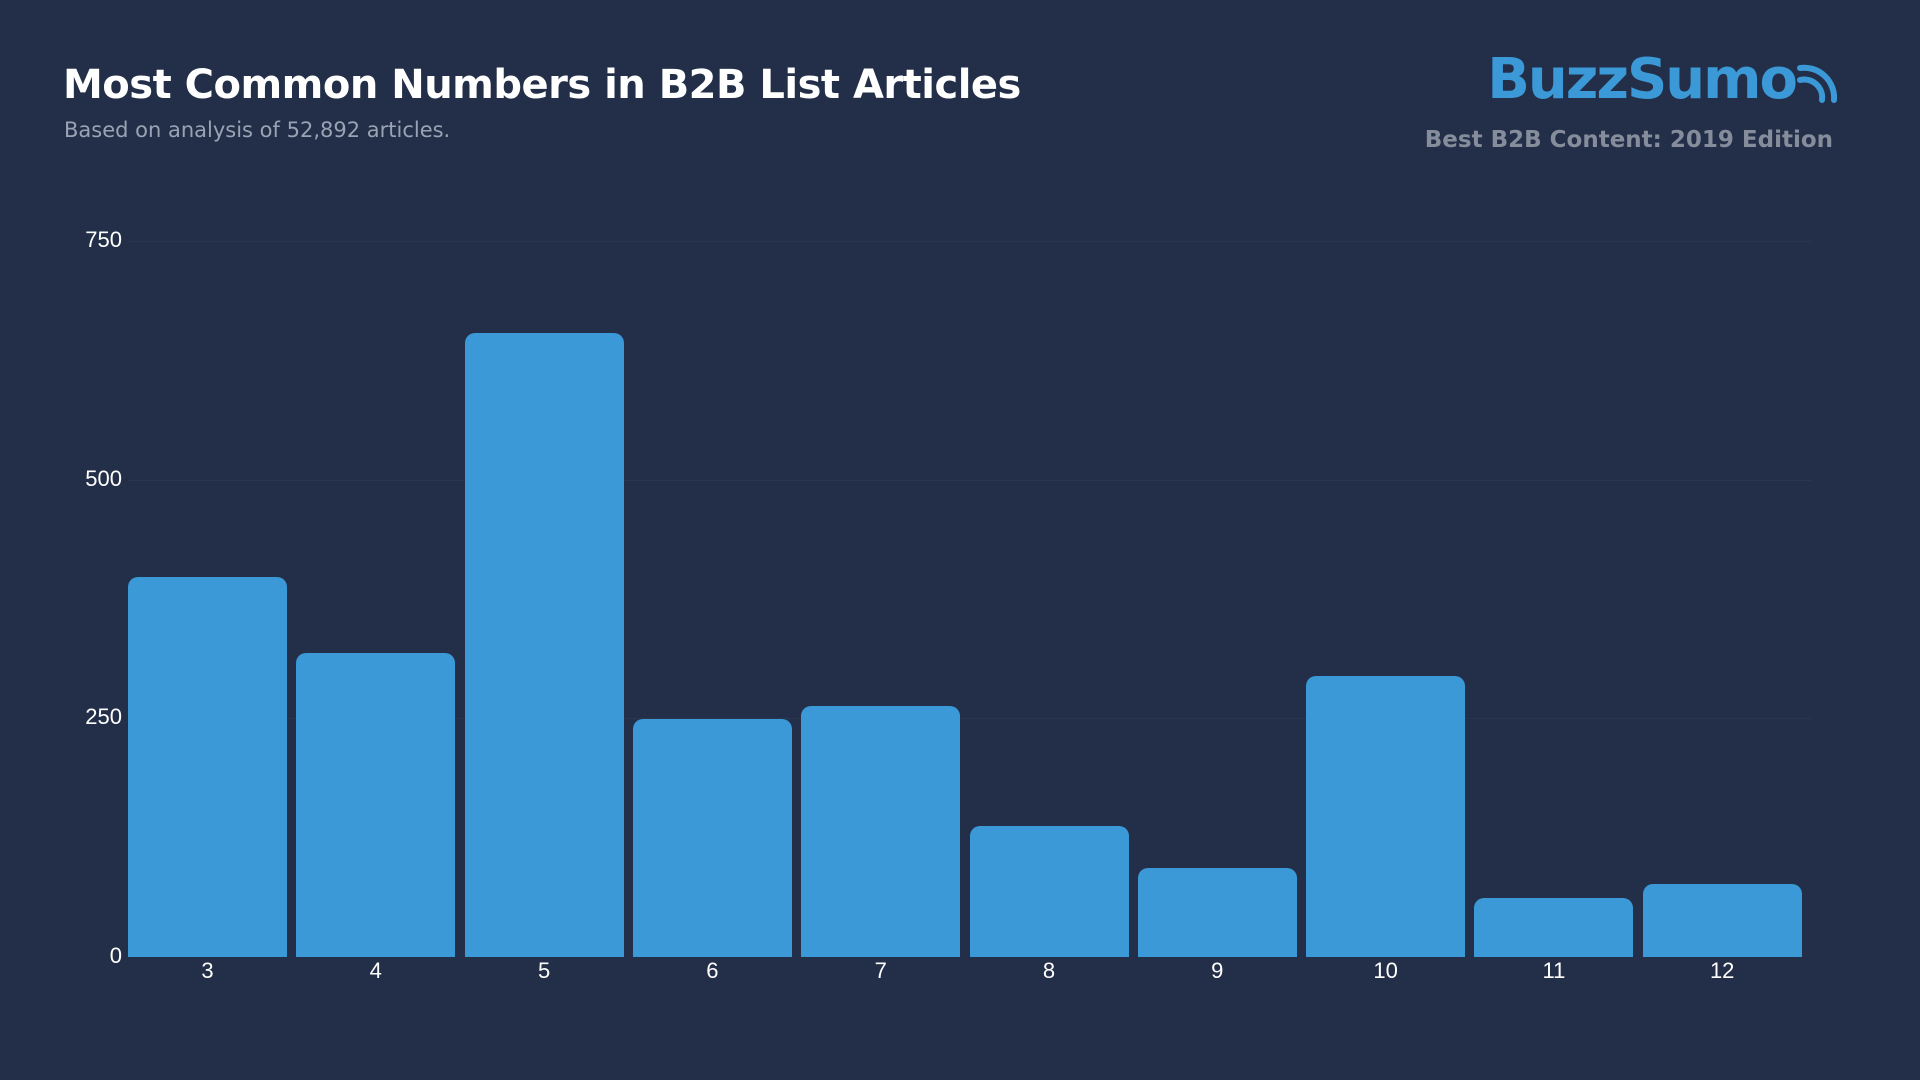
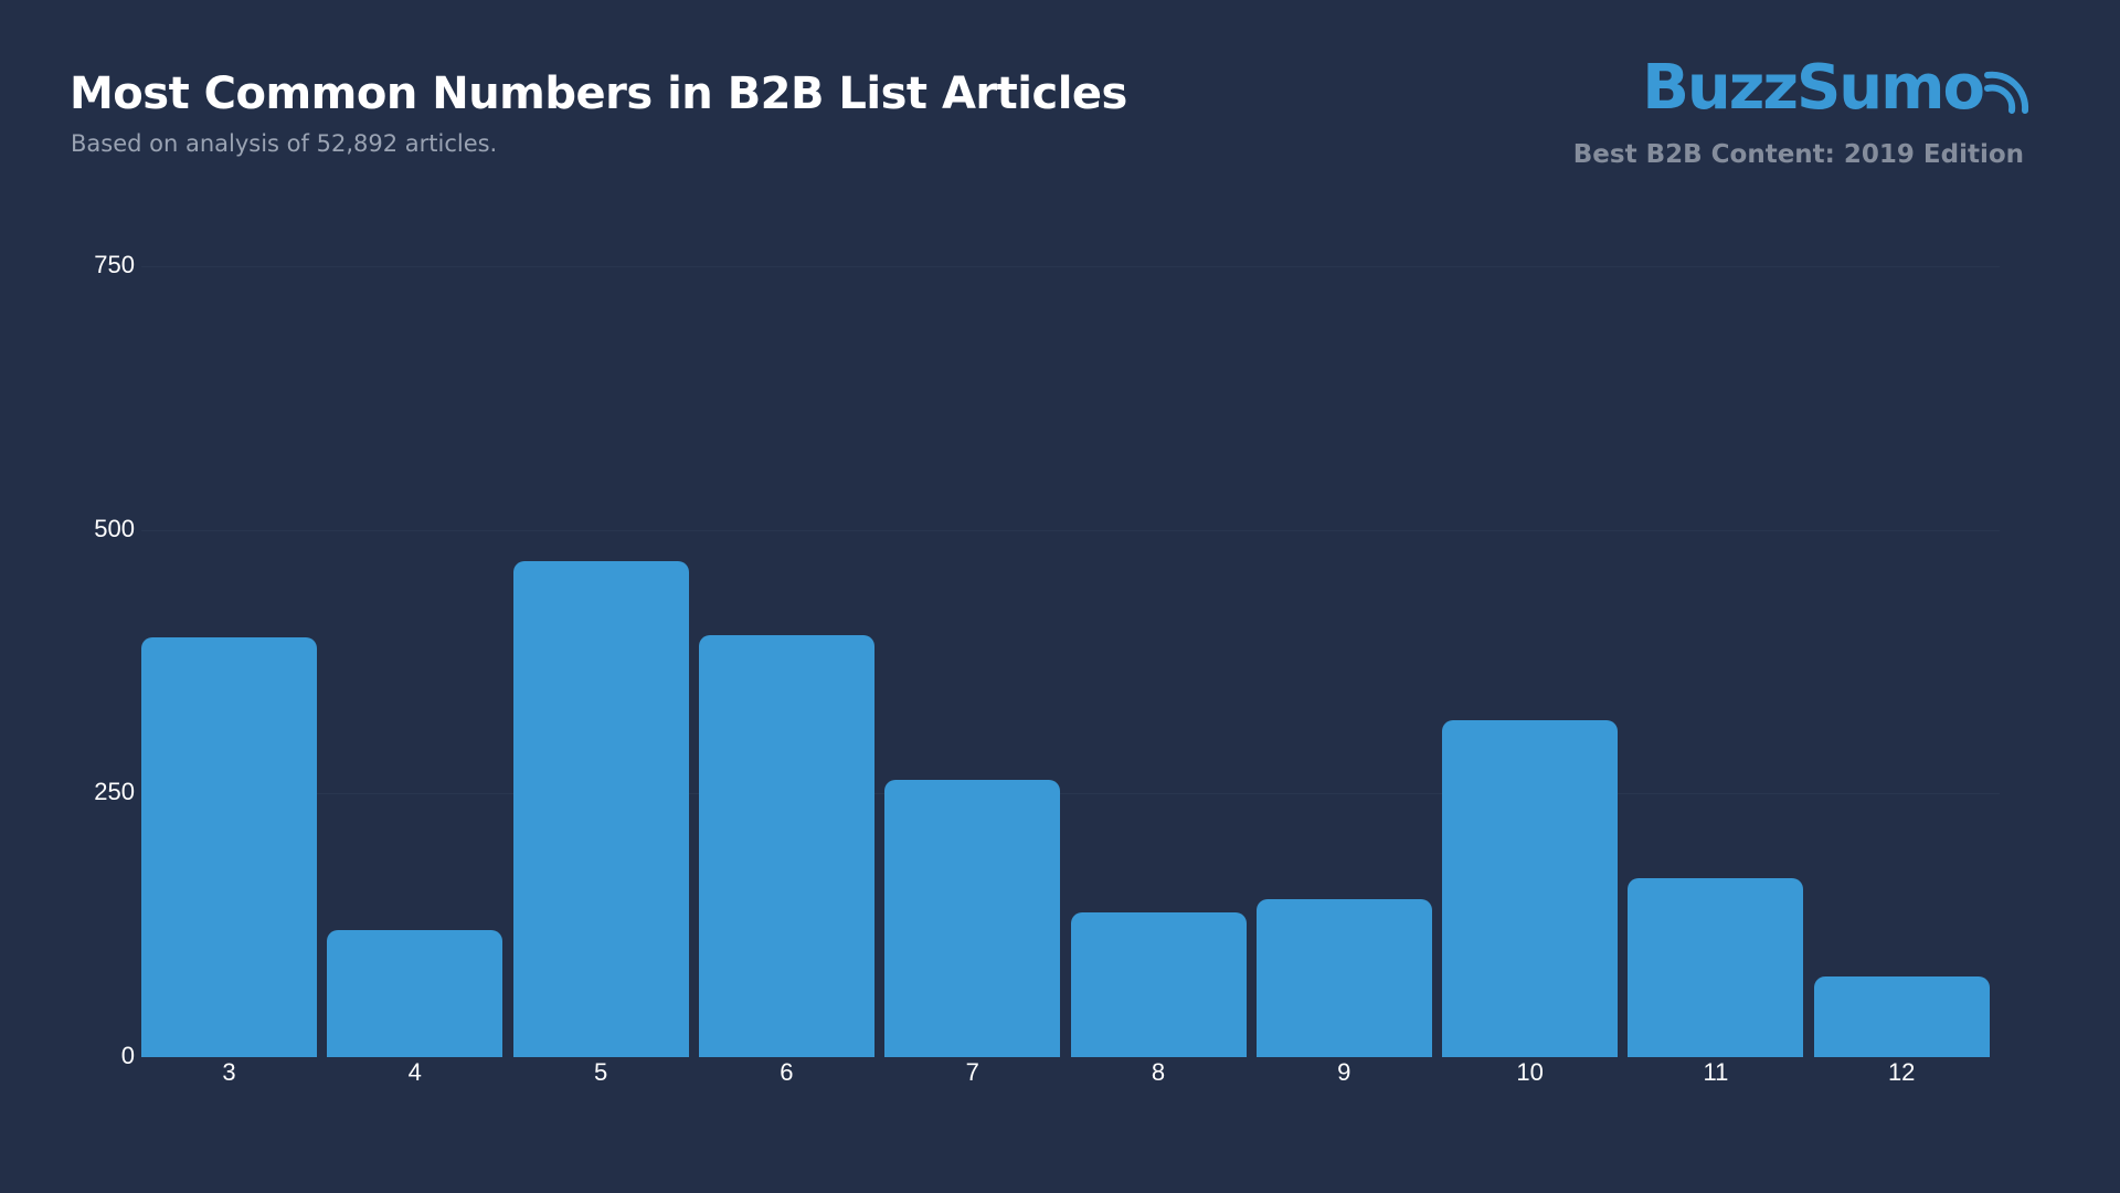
4: 320 -> 120
5: 650 -> 470
6: 250 -> 400
9: 90 -> 150
10: 290 -> 320
11: 60 -> 170
